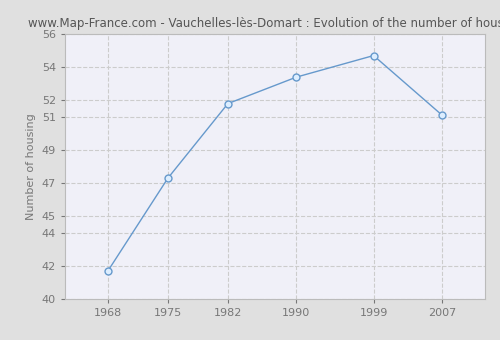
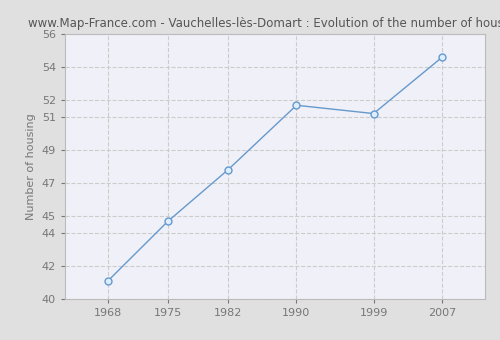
1968: 41.7 -> 41.1
1975: 47.3 -> 44.7
1982: 51.8 -> 47.8
1990: 53.4 -> 51.7
1999: 54.7 -> 51.2
2007: 51.1 -> 54.6
